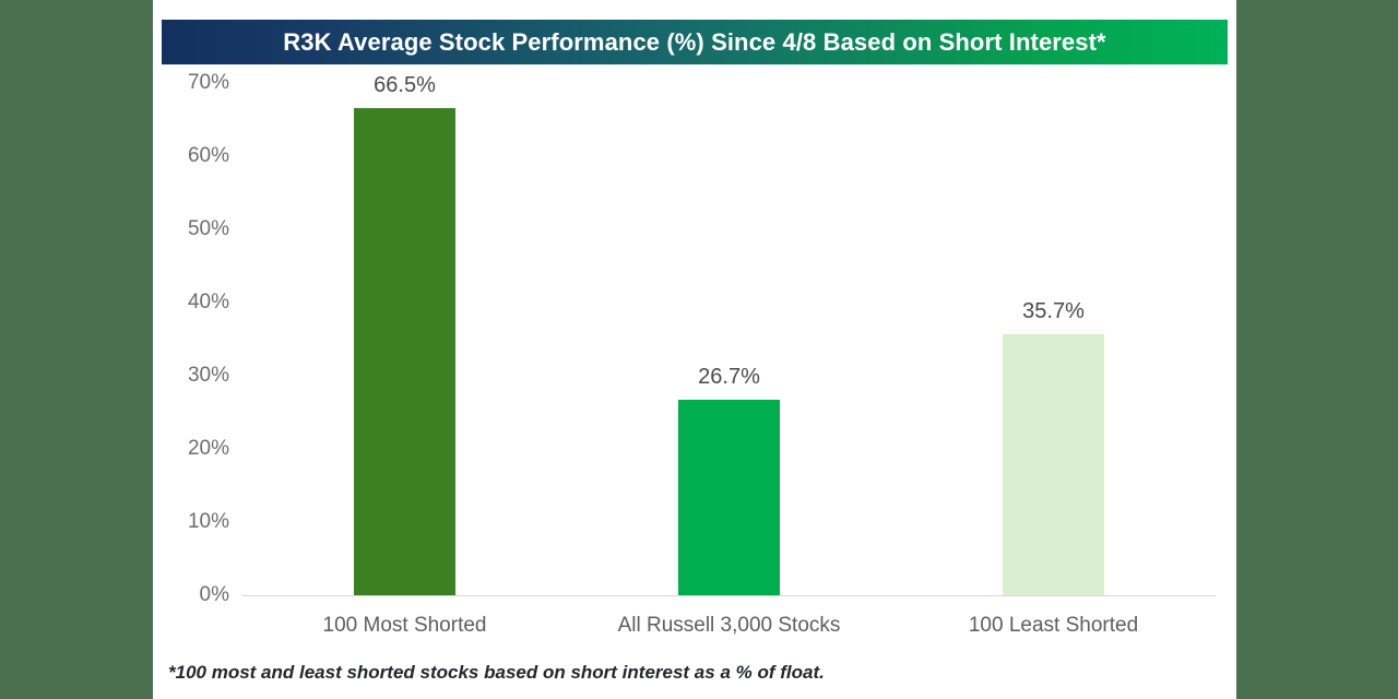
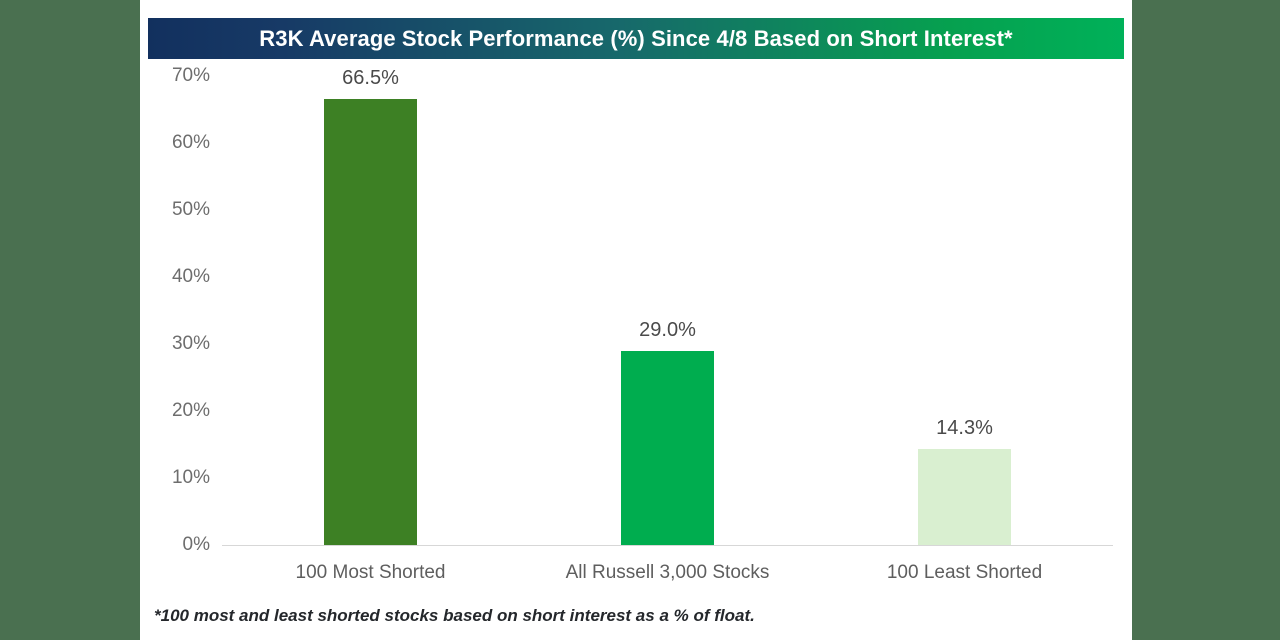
All Russell 3,000 Stocks: 26.7% -> 29.0%
100 Least Shorted: 35.7% -> 14.3%
